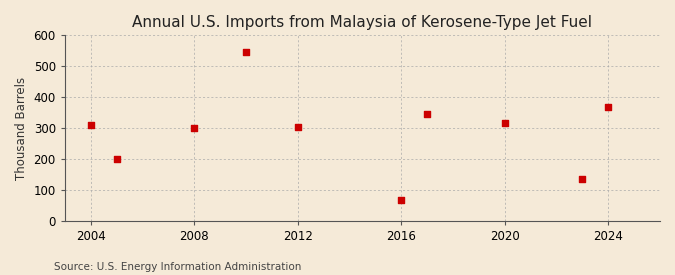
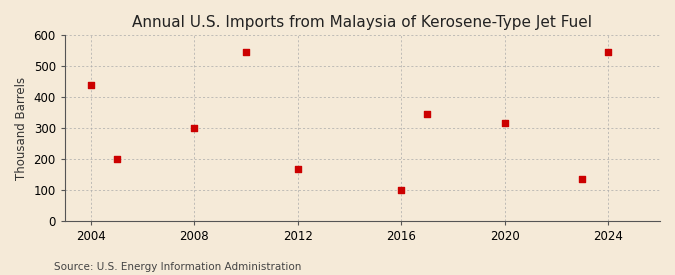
2004: 310 -> 440
2012: 305 -> 170
2016: 70 -> 100
2024: 368 -> 545
